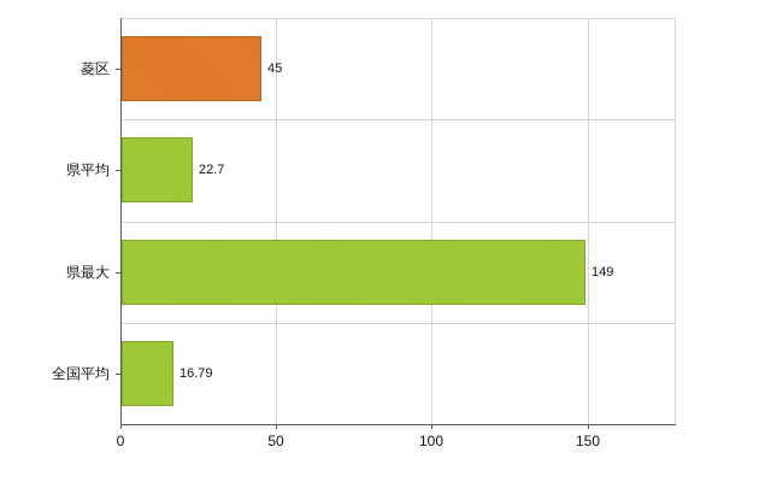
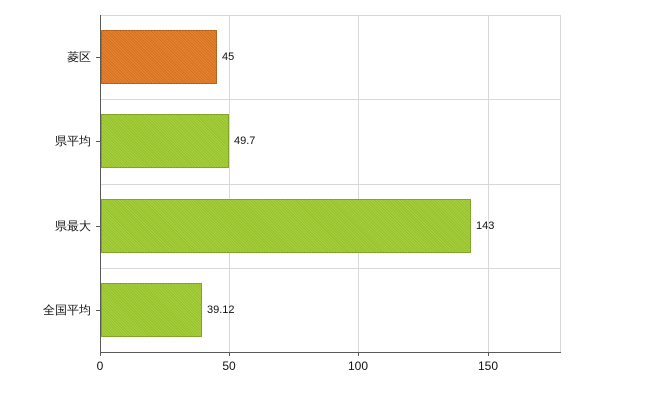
県平均: 22.7 -> 49.7
県最大: 149 -> 143
全国平均: 16.79 -> 39.12
